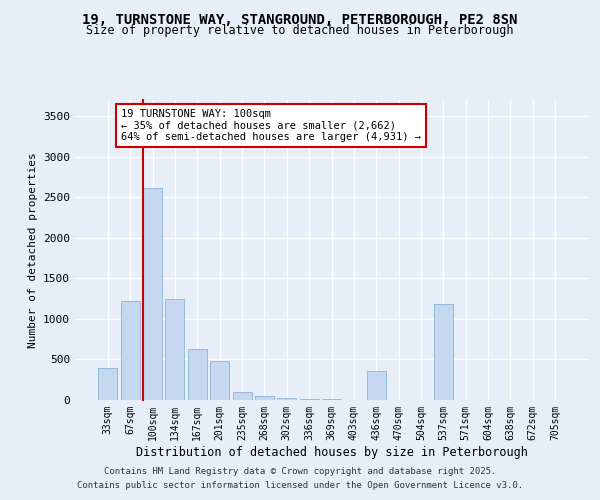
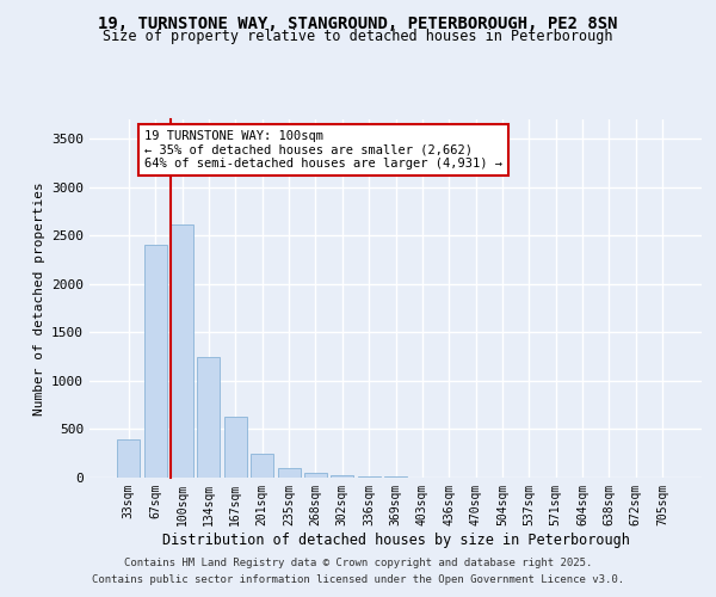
67sqm: 1220 -> 2400
201sqm: 480 -> 250
436sqm: 360 -> 0
537sqm: 1180 -> 0
